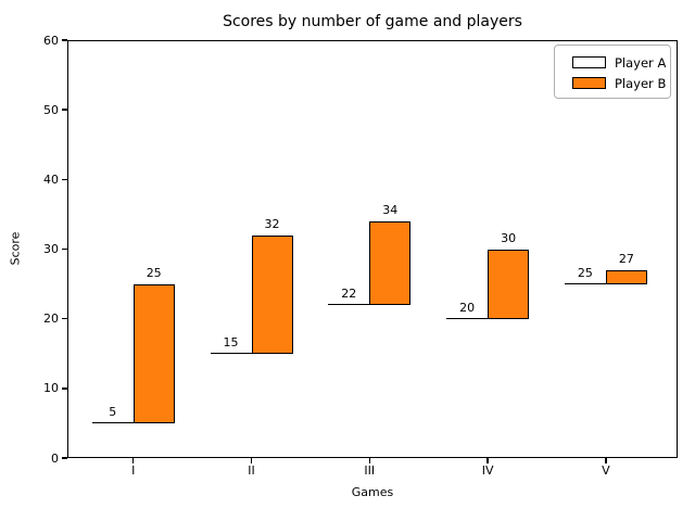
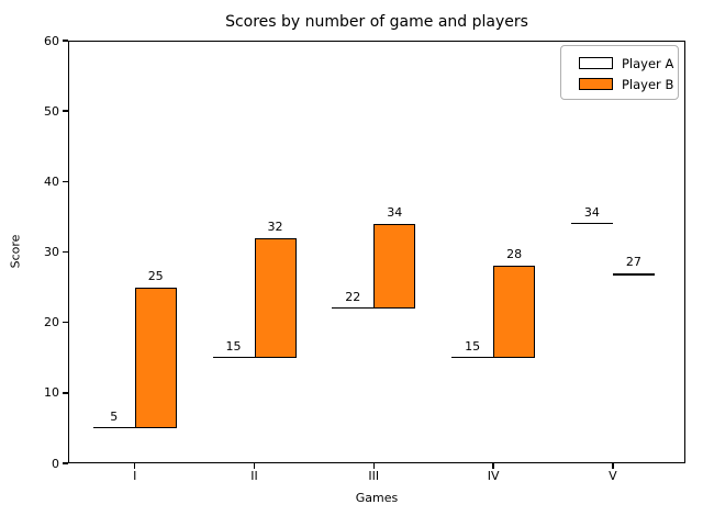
Player A/IV: 20 -> 15
Player B/IV: 30 -> 28
Player A/V: 25 -> 34
